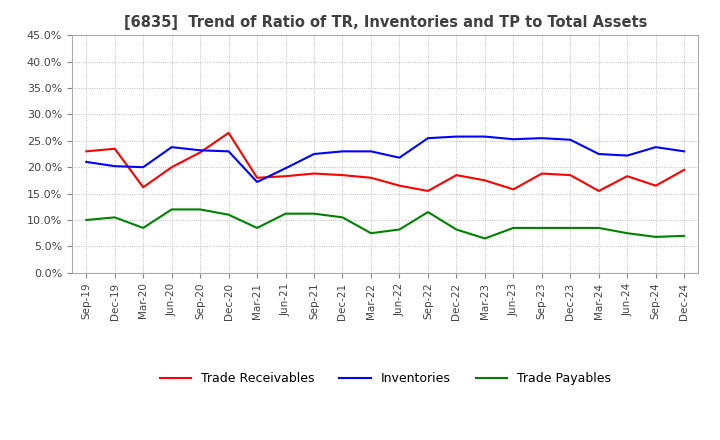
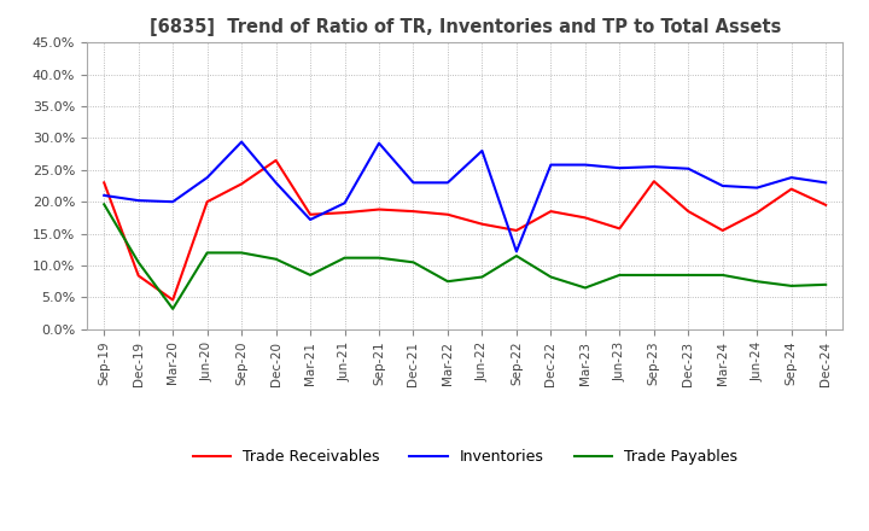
Trade Payables/Sep-19: 10.0% -> 19.6%
Trade Receivables/Dec-19: 23.5% -> 8.4%
Trade Receivables/Mar-20: 16.2% -> 4.6%
Trade Payables/Mar-20: 8.5% -> 3.2%
Inventories/Sep-20: 23.2% -> 29.4%
Inventories/Sep-21: 22.5% -> 29.2%
Inventories/Jun-22: 21.8% -> 28.0%
Inventories/Sep-22: 25.5% -> 12.2%
Trade Receivables/Sep-23: 18.8% -> 23.2%
Trade Receivables/Sep-24: 16.5% -> 22.0%
